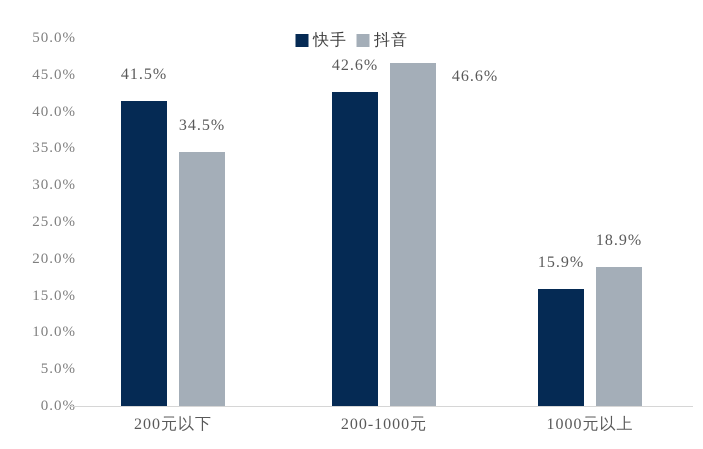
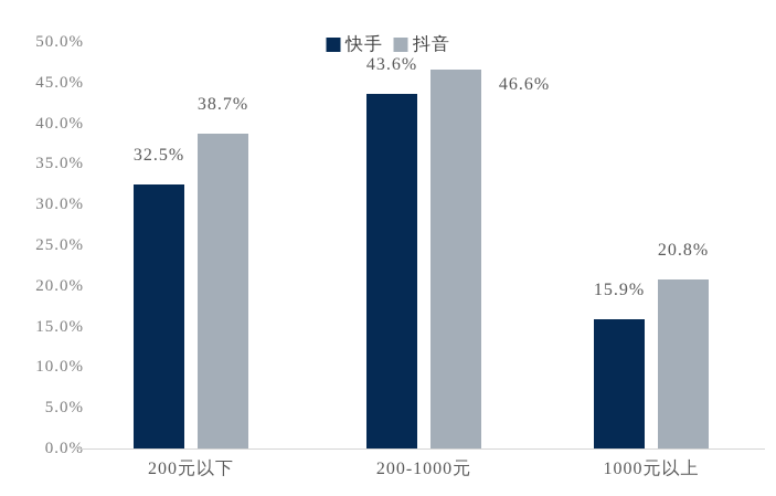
快手/200元以下: 41.5% -> 32.5%
抖音/200元以下: 34.5% -> 38.7%
快手/200-1000元: 42.6% -> 43.6%
抖音/1000元以上: 18.9% -> 20.8%
